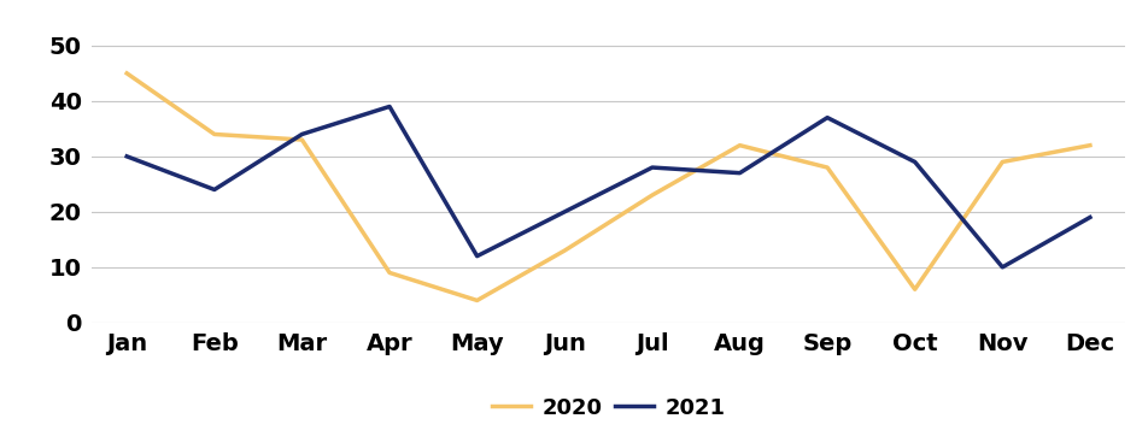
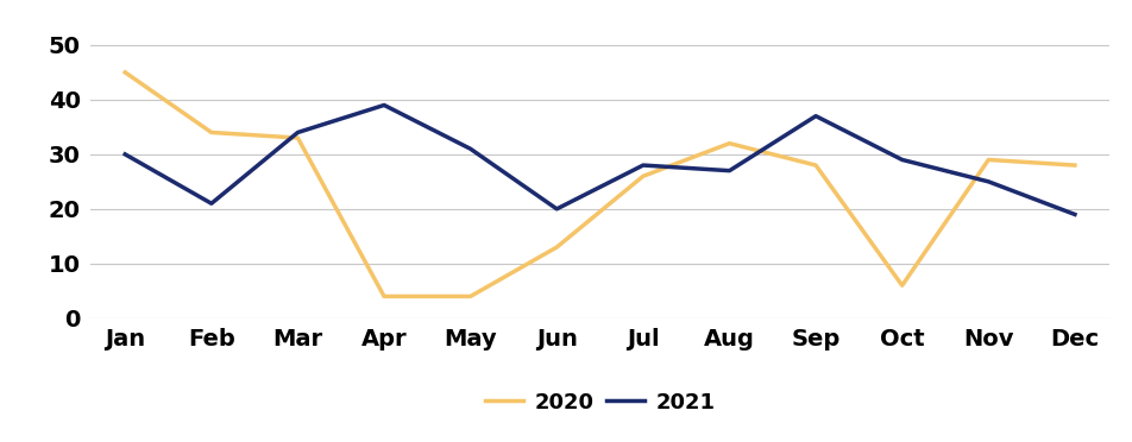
2021/Feb: 24 -> 21
2020/Apr: 9 -> 4
2021/May: 12 -> 31
2020/Jul: 23 -> 26
2021/Nov: 10 -> 25
2020/Dec: 32 -> 28
